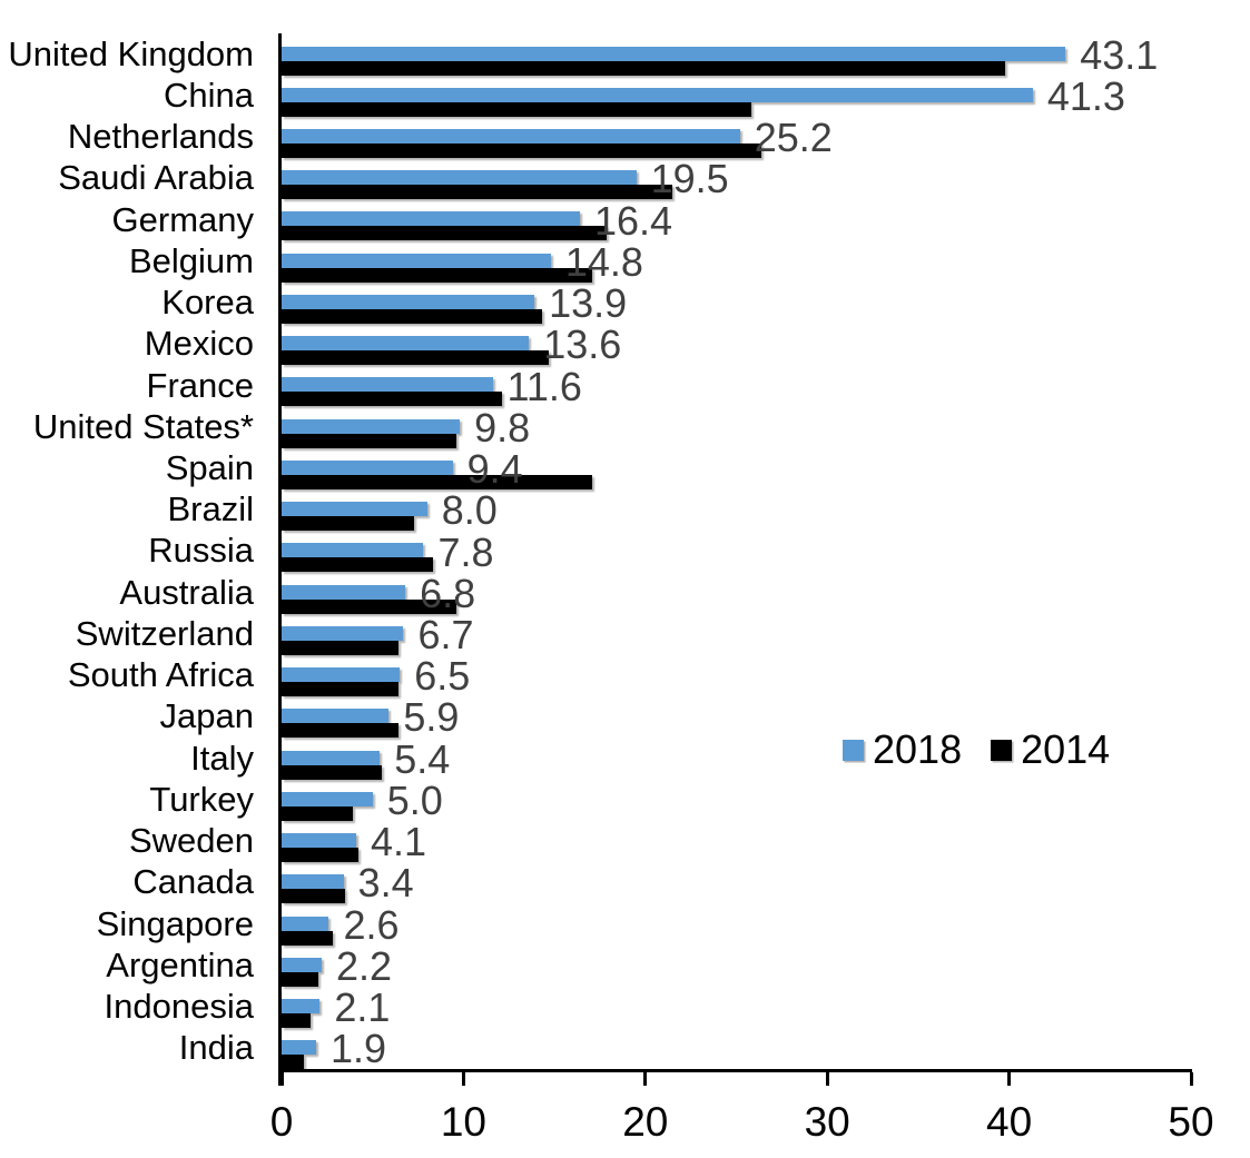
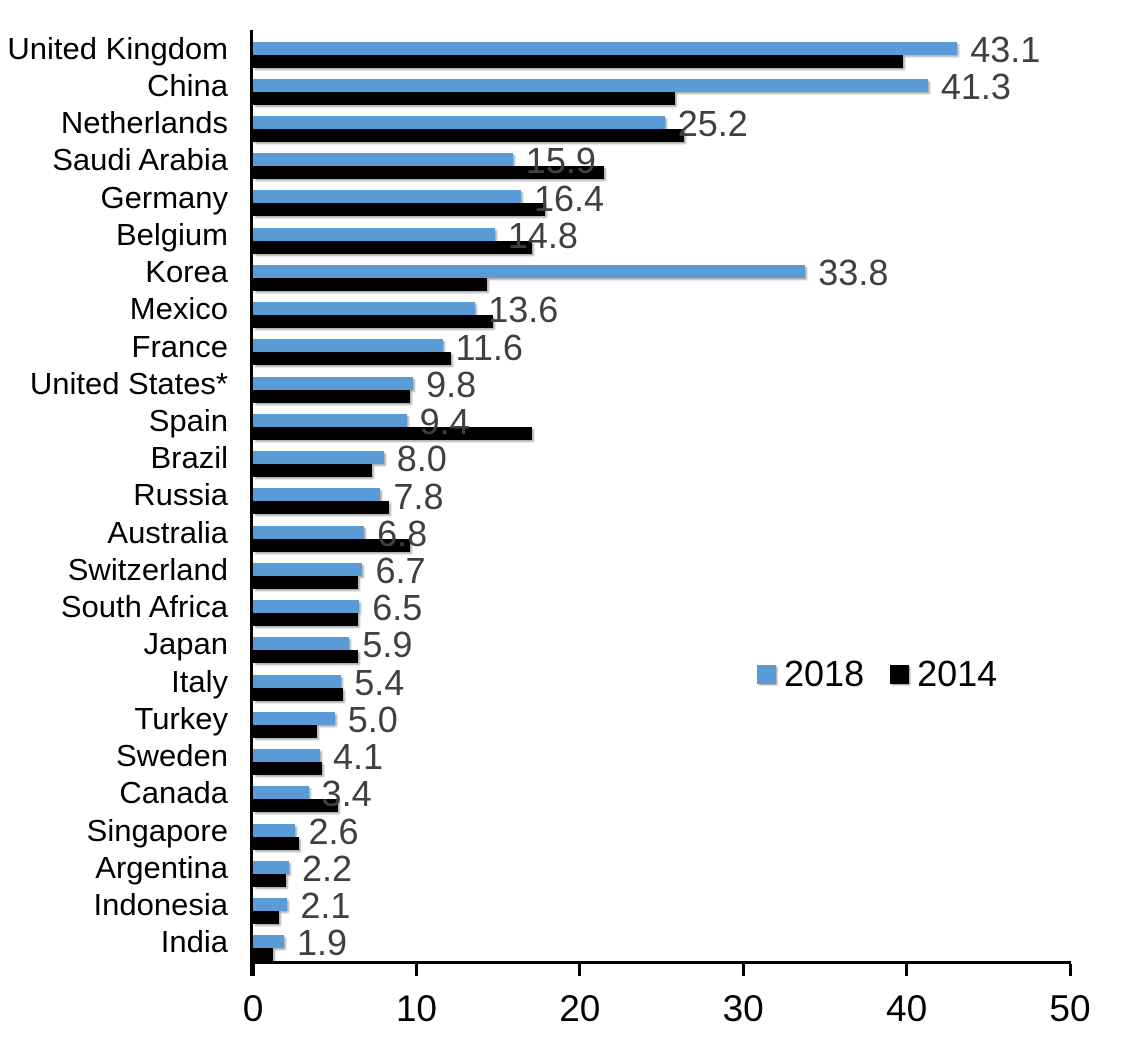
2018/Saudi Arabia: 19.5 -> 15.9
2018/Korea: 13.9 -> 33.8
2014/Canada: 3.5 -> 5.2
